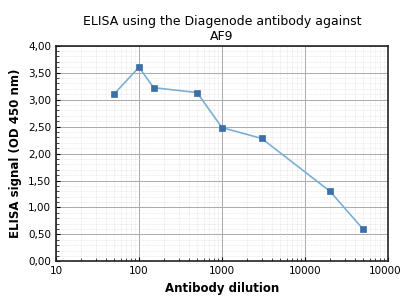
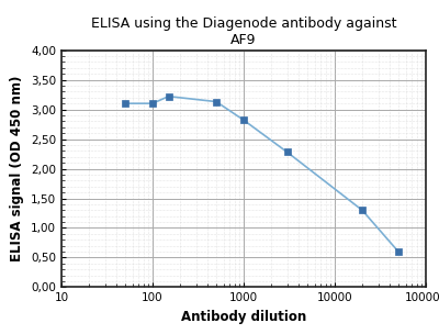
100: 3,60 -> 3,10
1000: 2,48 -> 2,82
